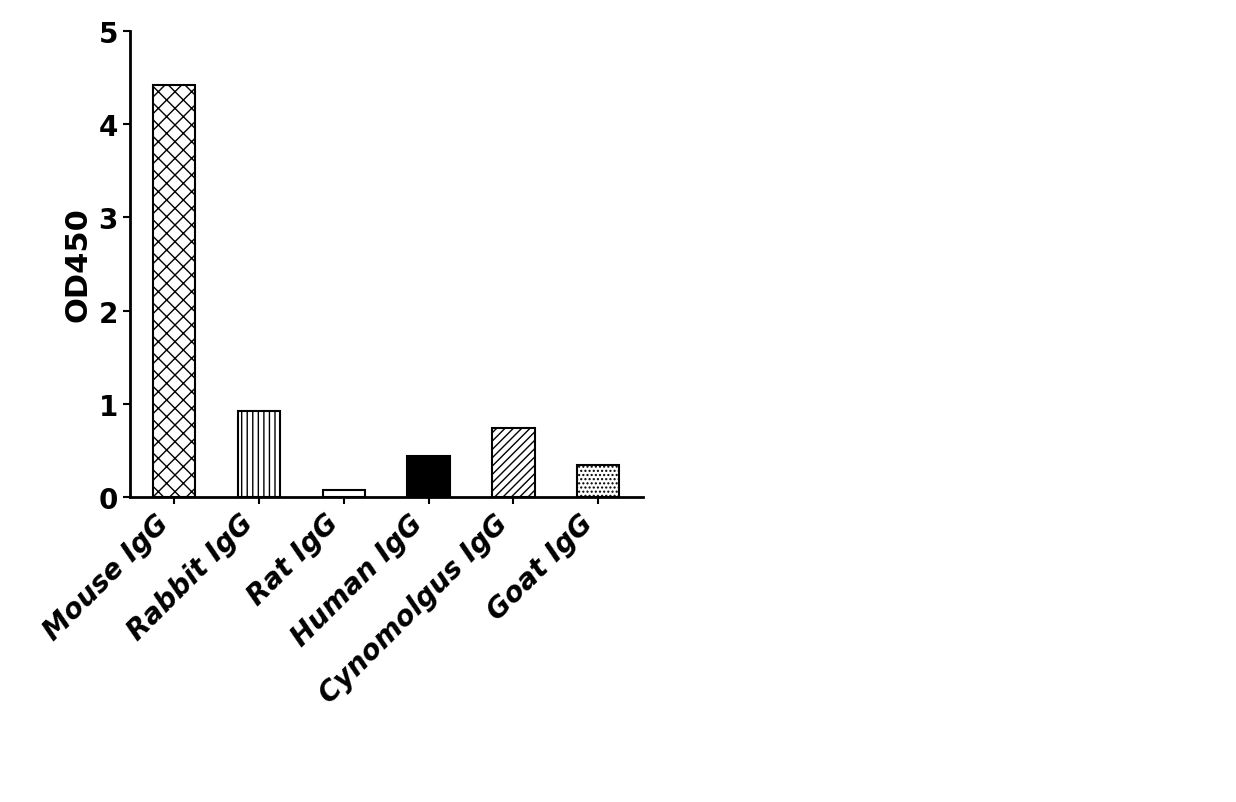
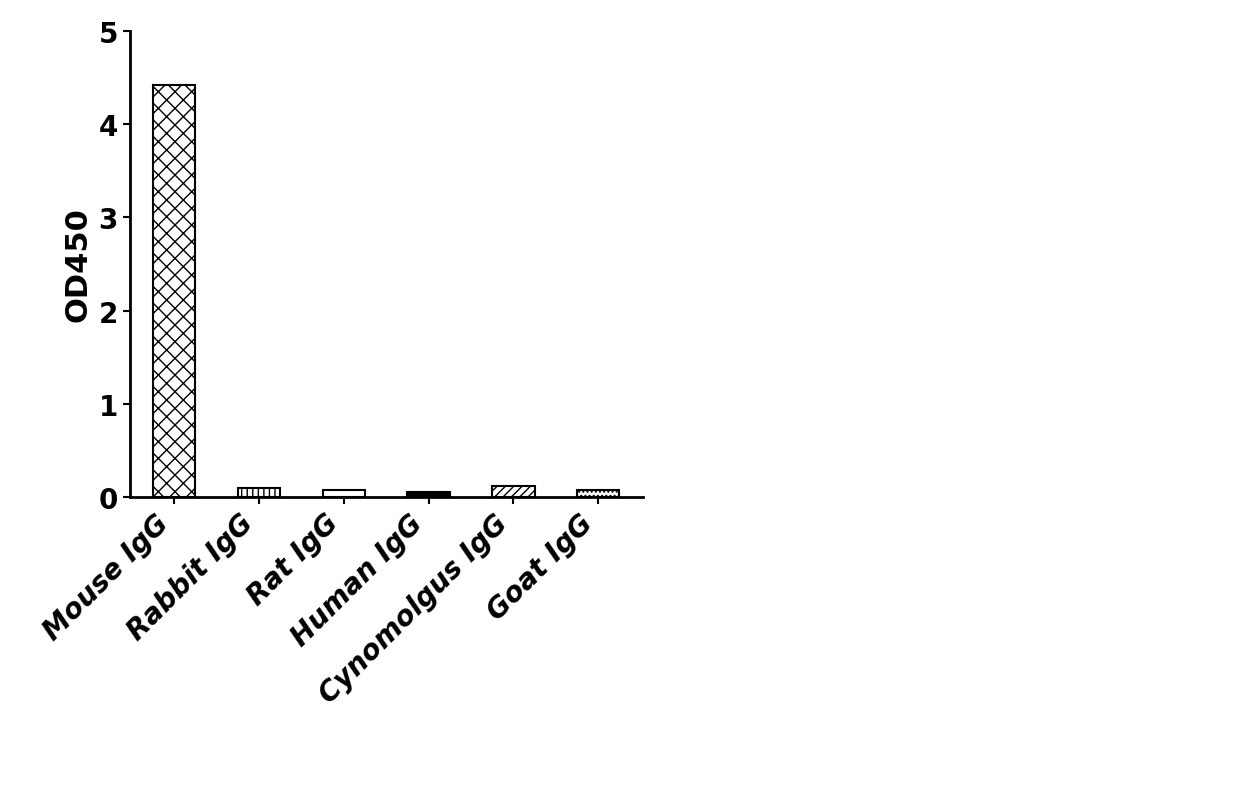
Rabbit IgG: 0.92 -> 0.09
Human IgG: 0.44 -> 0.05
Cynomolgus IgG: 0.74 -> 0.12
Goat IgG: 0.34 -> 0.07
